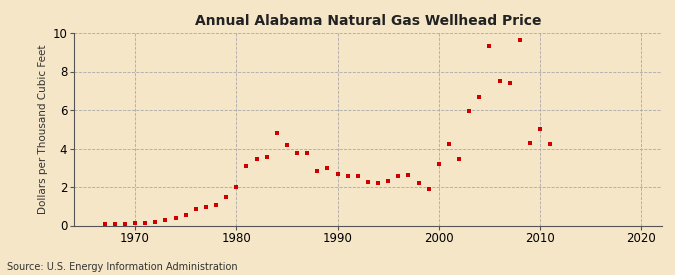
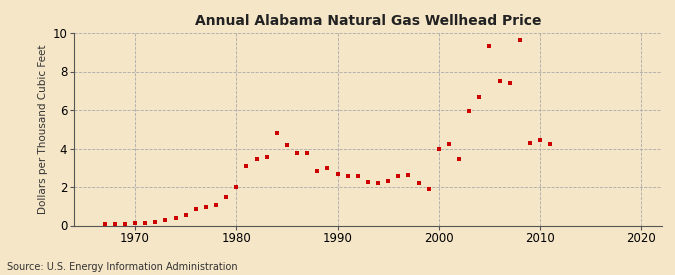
2000: 3.2 -> 4.0
2010: 5.0 -> 4.5
